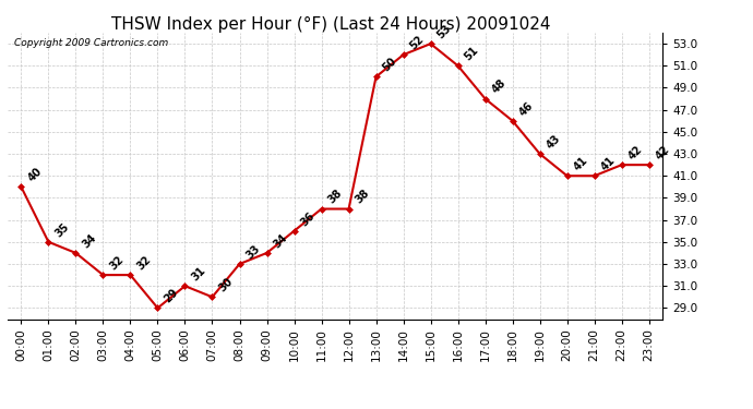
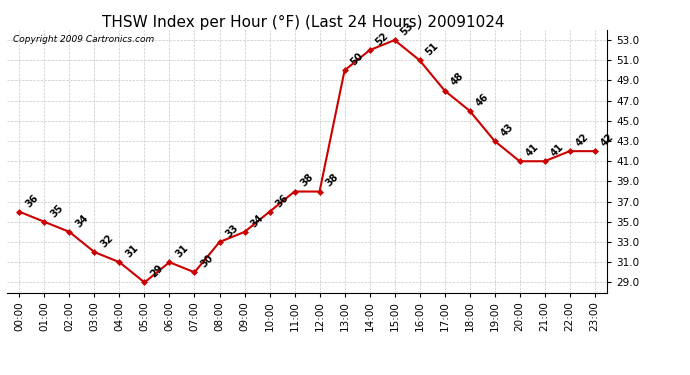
00:00: 40 -> 36
04:00: 32 -> 31
